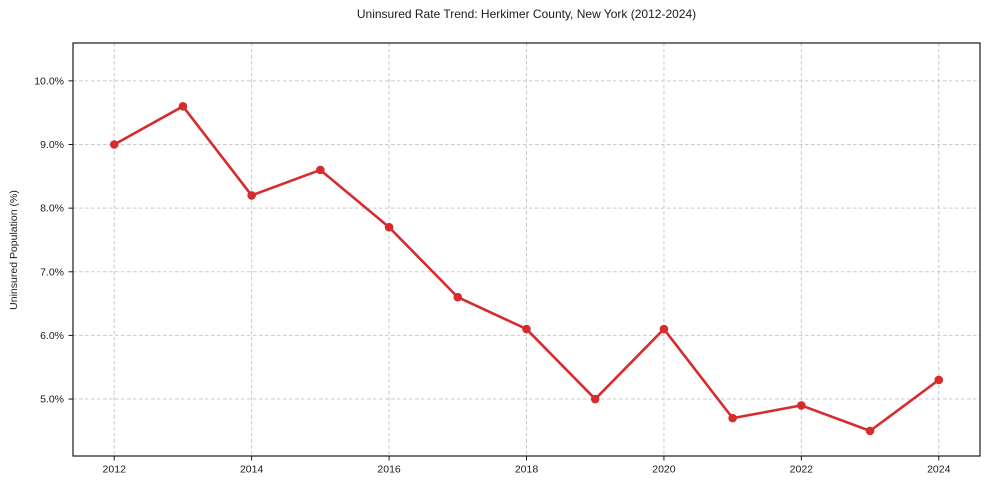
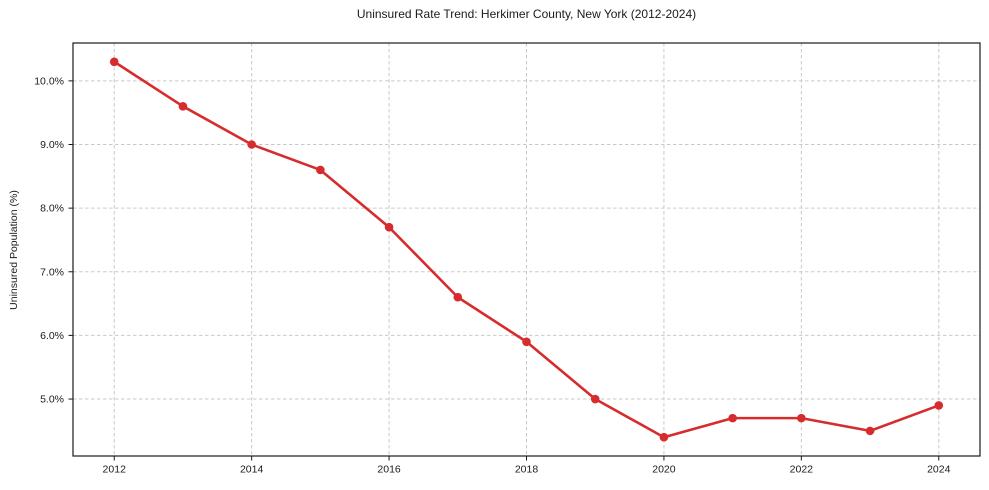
2012: 9.0% -> 10.3%
2014: 8.2% -> 9.0%
2018: 6.1% -> 5.9%
2020: 6.1% -> 4.4%
2022: 4.9% -> 4.7%
2024: 5.3% -> 4.9%
